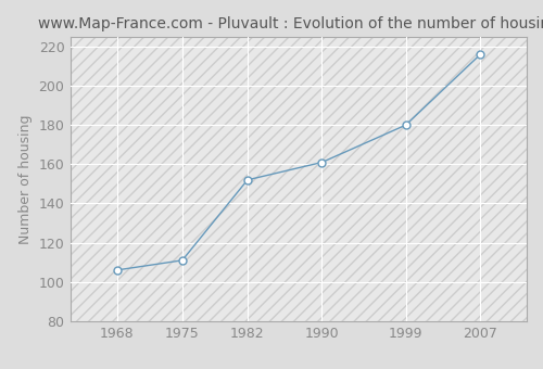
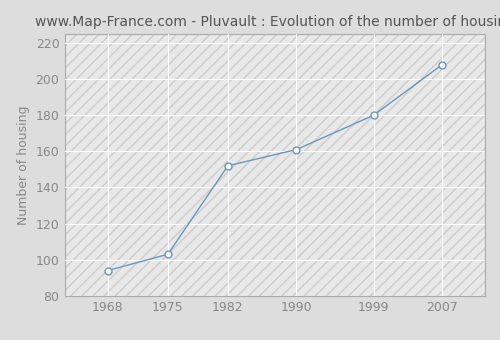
1968: 106 -> 94
1975: 111 -> 103
2007: 216 -> 208
